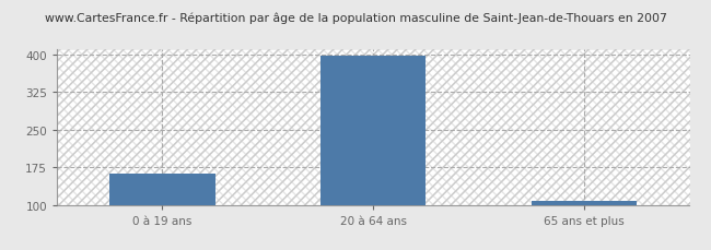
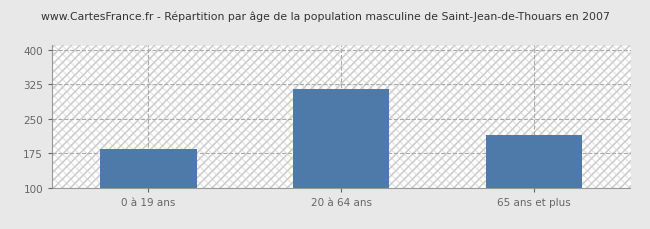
0 à 19 ans: 163 -> 185
20 à 64 ans: 396 -> 315
65 ans et plus: 108 -> 215
